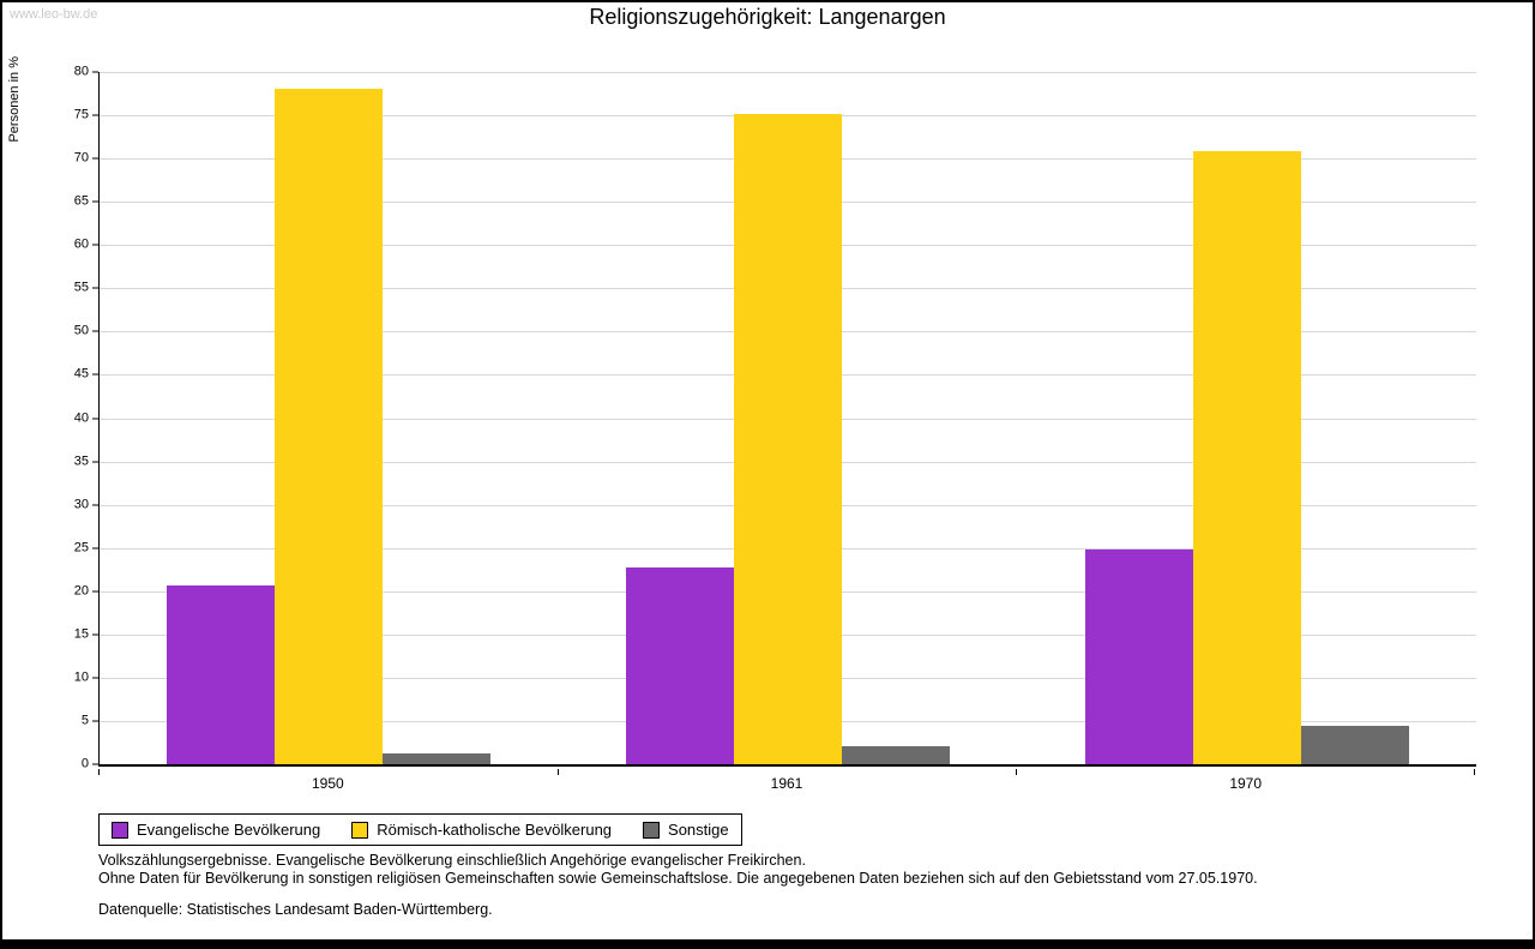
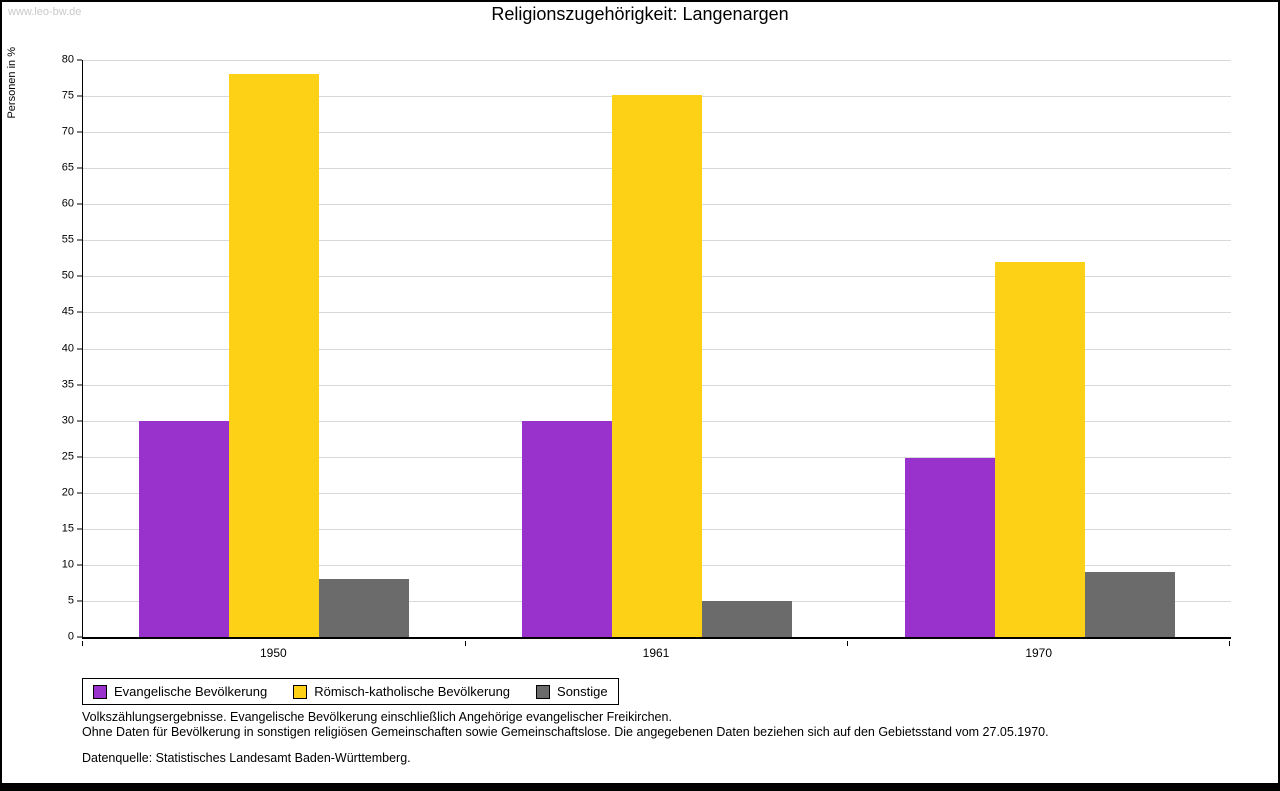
Evangelische Bevölkerung/1950: 21 -> 30
Sonstige/1950: 1 -> 8
Evangelische Bevölkerung/1961: 23 -> 30
Sonstige/1961: 2 -> 5
Römisch-katholische Bevölkerung/1970: 71 -> 52
Sonstige/1970: 4 -> 9
